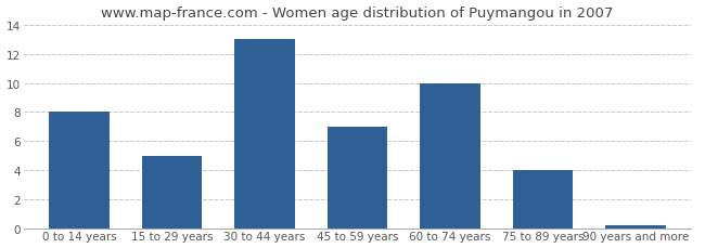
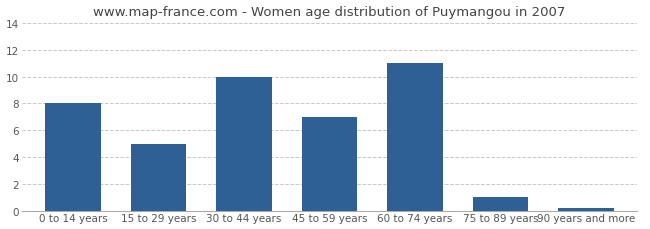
30 to 44 years: 13.0 -> 10.0
60 to 74 years: 10.0 -> 11.0
75 to 89 years: 4.0 -> 1.0
